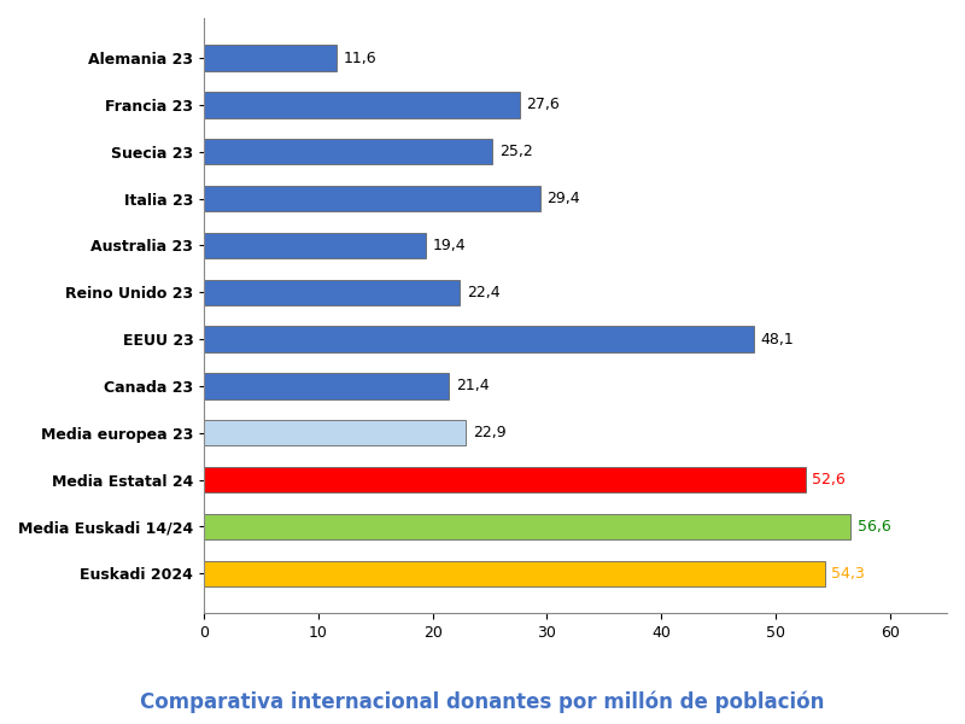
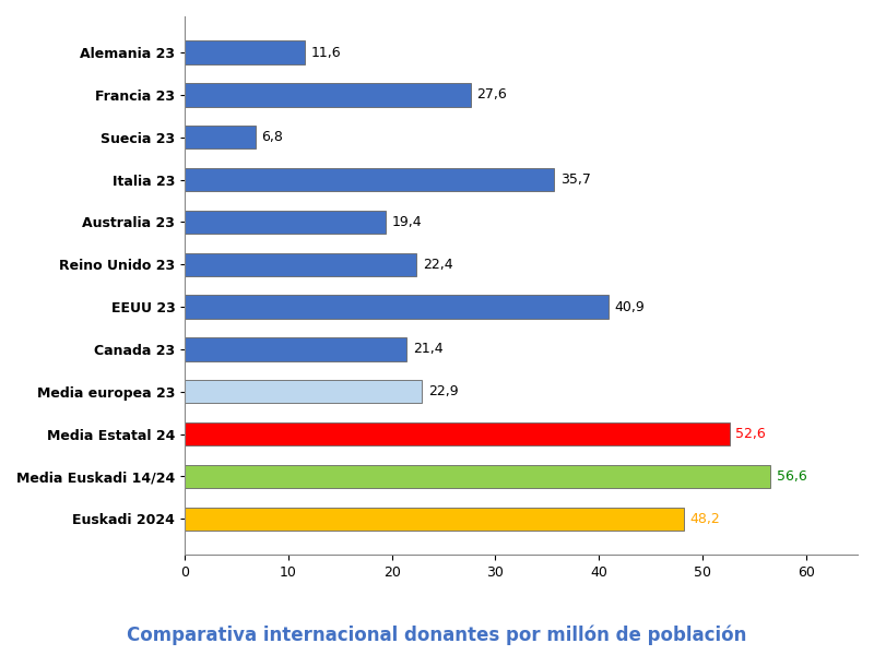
Suecia 23: 25,2 -> 6,8
Italia 23: 29,4 -> 35,7
EEUU 23: 48,1 -> 40,9
Euskadi 2024: 54,3 -> 48,2
